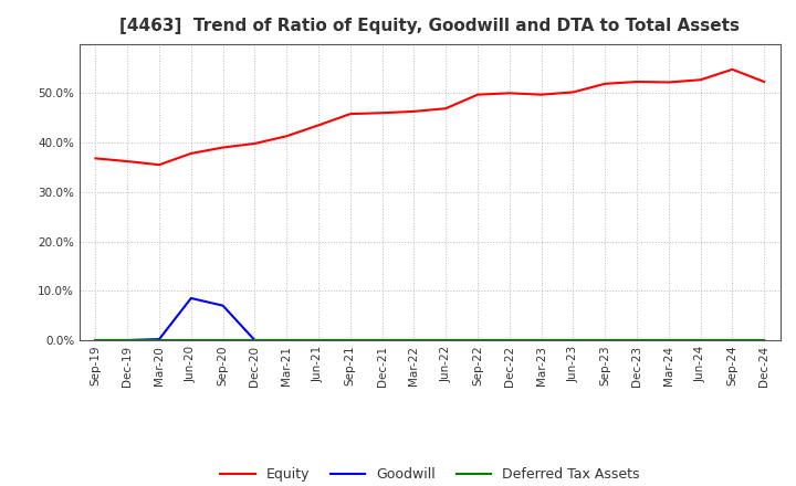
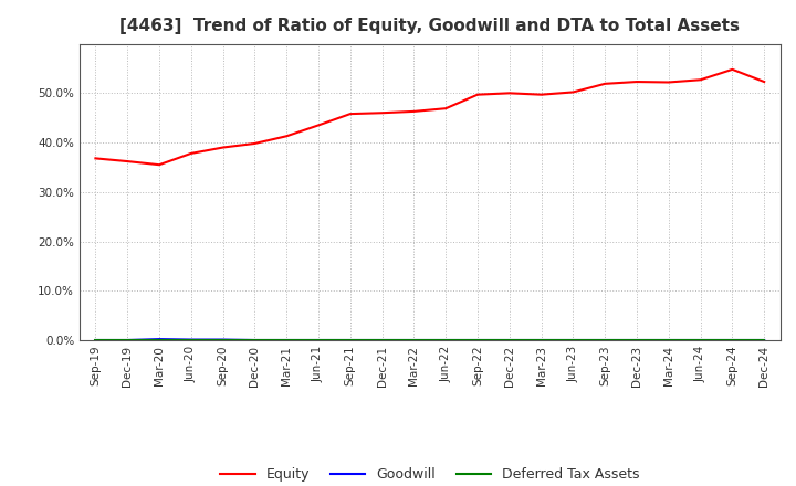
Goodwill/Jun-20: 8.5% -> 0.1%
Goodwill/Sep-20: 7.0% -> 0.1%
